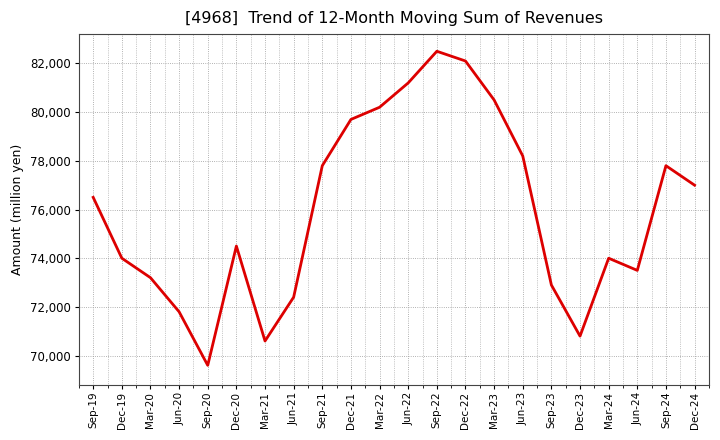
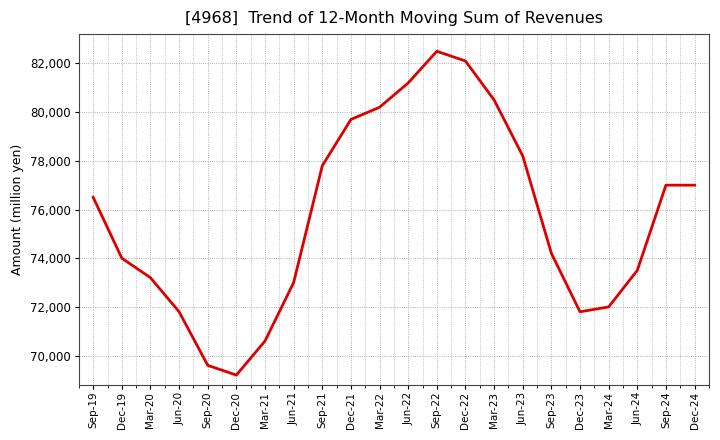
Dec-20: 74,500 -> 69,200
Jun-21: 72,400 -> 73,000
Sep-23: 72,900 -> 74,200
Dec-23: 70,800 -> 71,800
Mar-24: 74,000 -> 72,000
Sep-24: 77,800 -> 77,000
